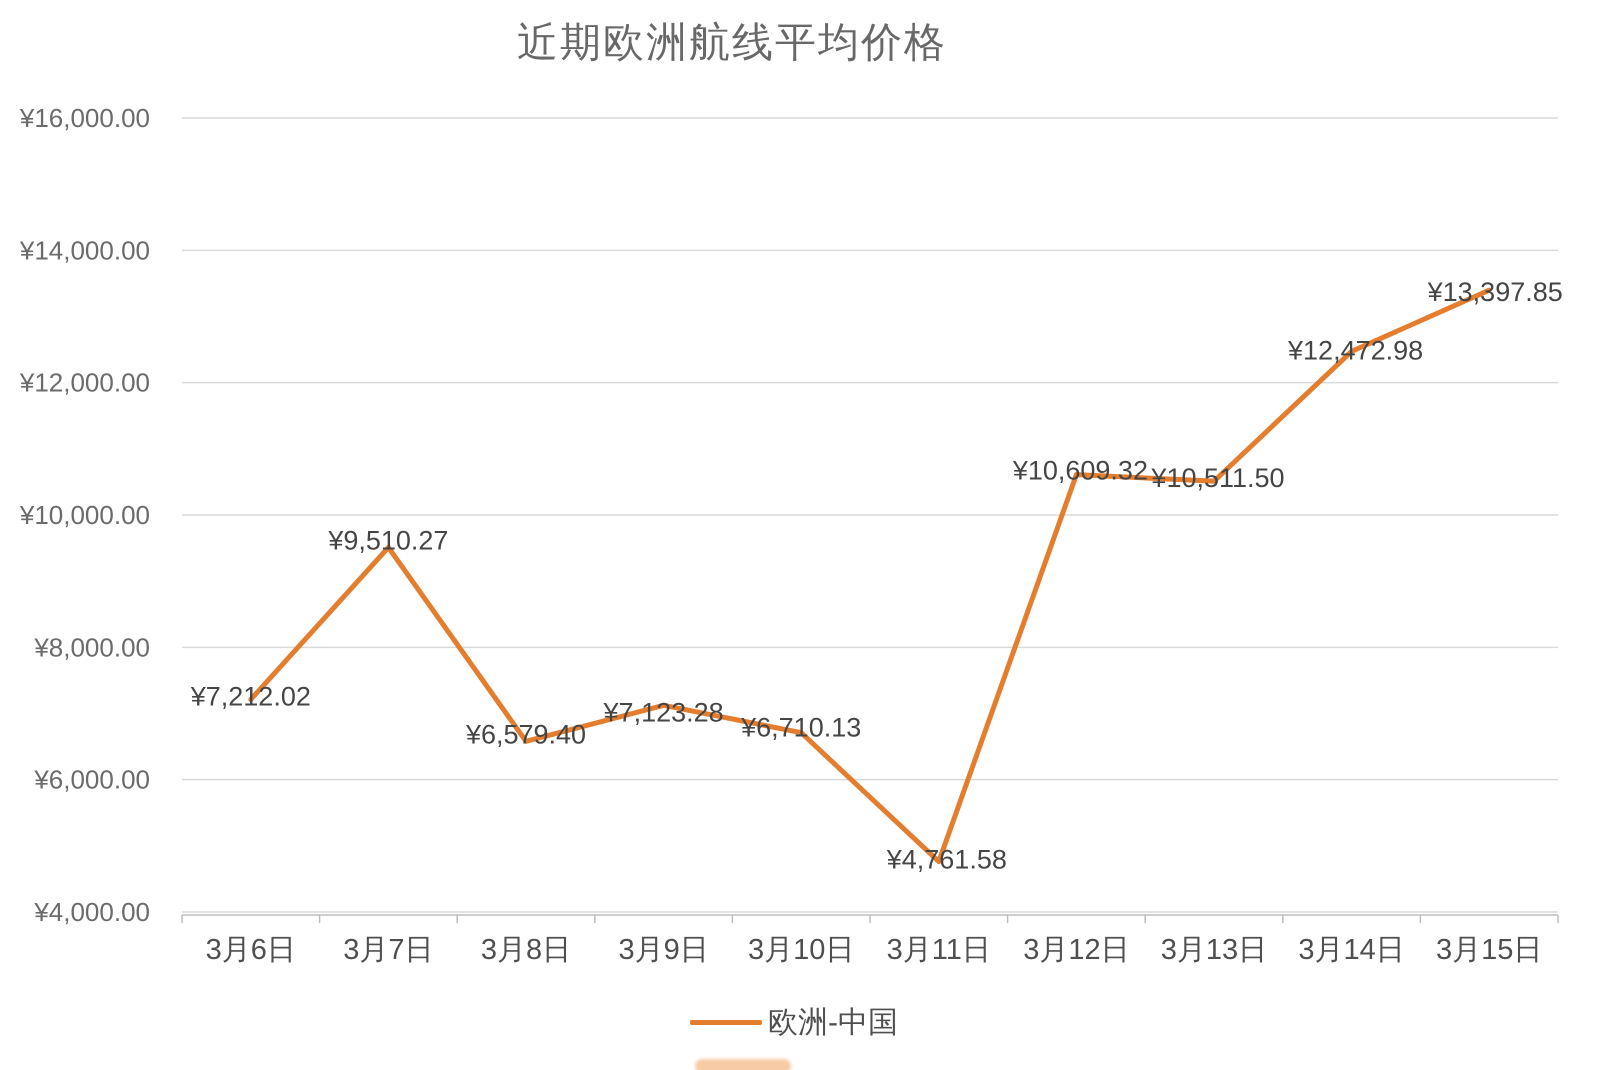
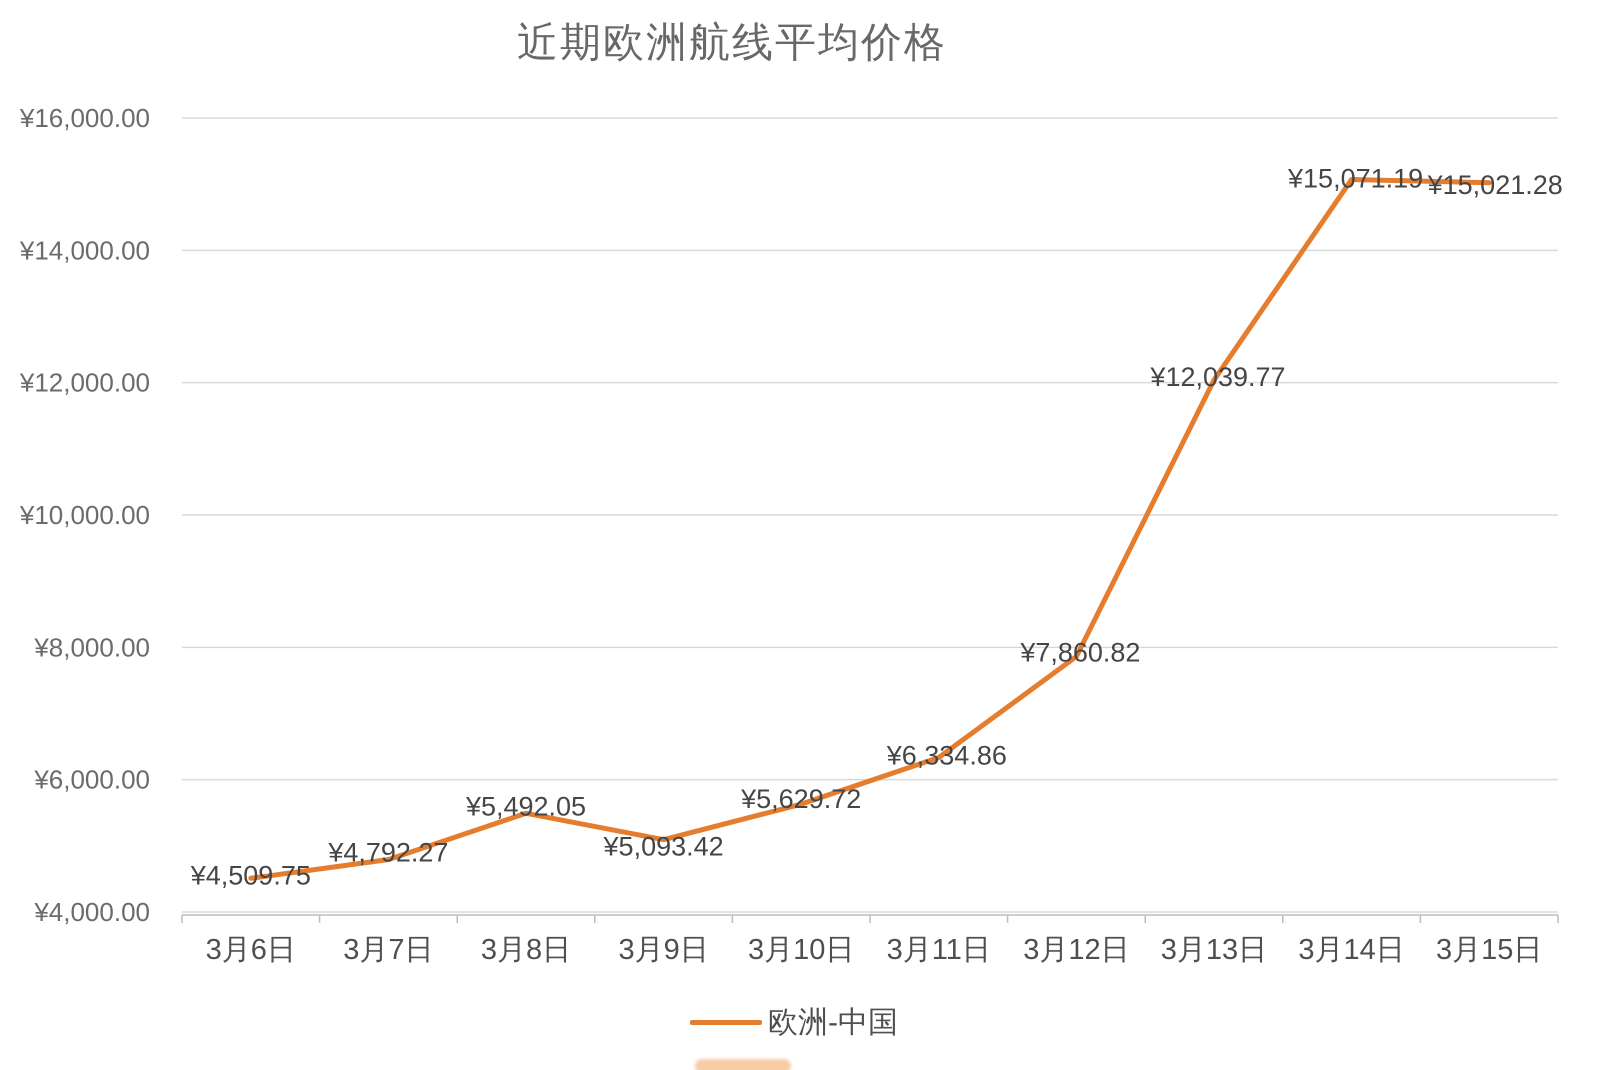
3月6日: ¥7,212.02 -> ¥4,509.75
3月7日: ¥9,510.27 -> ¥4,792.27
3月8日: ¥6,579.40 -> ¥5,492.05
3月9日: ¥7,123.28 -> ¥5,093.42
3月10日: ¥6,710.13 -> ¥5,629.72
3月11日: ¥4,761.58 -> ¥6,334.86
3月12日: ¥10,609.32 -> ¥7,860.82
3月13日: ¥10,511.50 -> ¥12,039.77
3月14日: ¥12,472.98 -> ¥15,071.19
3月15日: ¥13,397.85 -> ¥15,021.28
